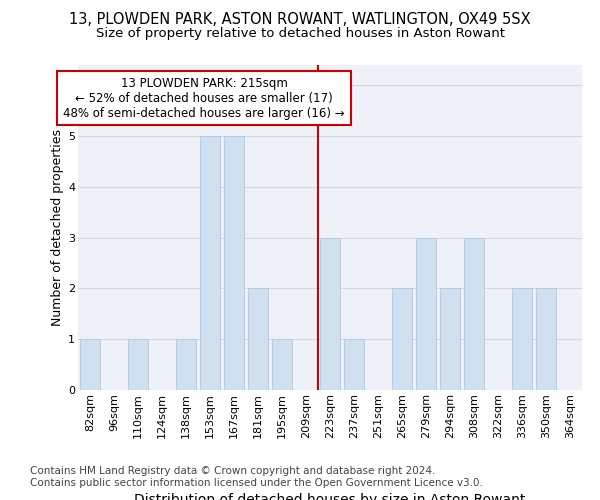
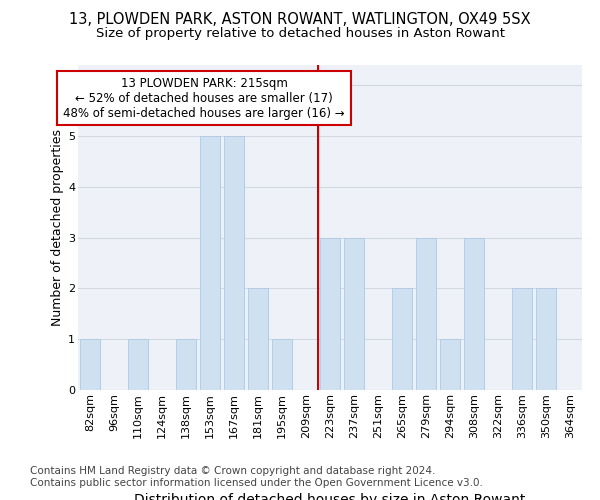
237sqm: 1 -> 3
294sqm: 2 -> 1
